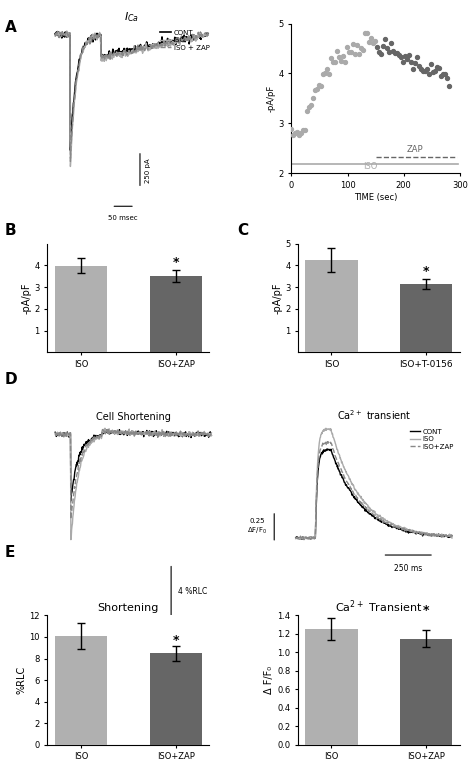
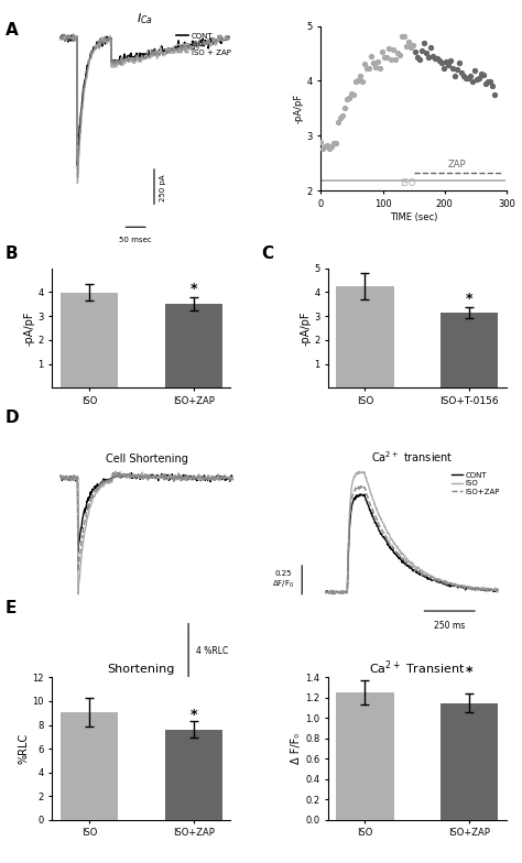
Shortening/ISO: 10.1 -> 9.1
Shortening/ISO+ZAP: 8.5 -> 7.6
